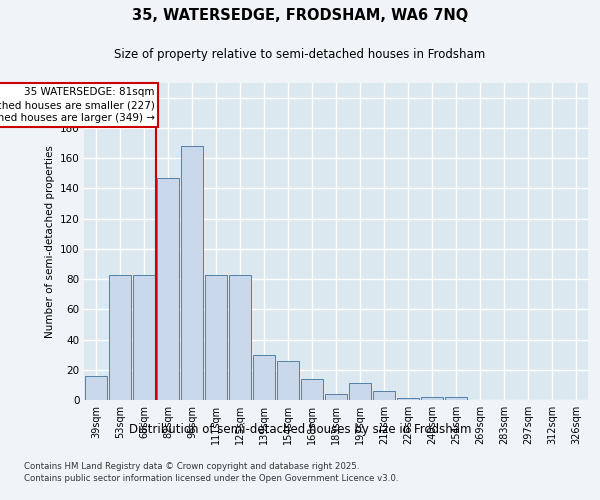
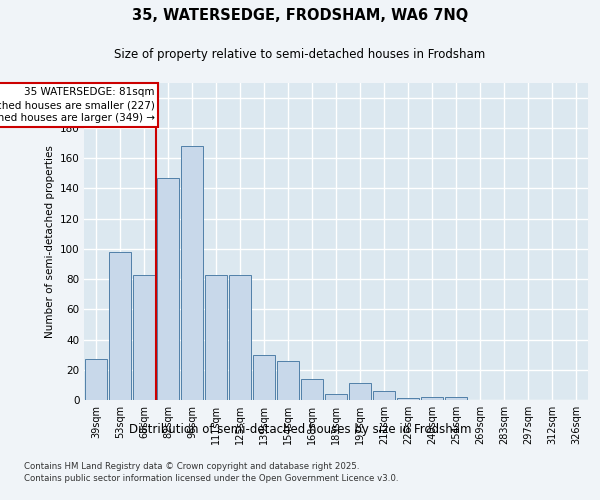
39sqm: 16 -> 27
53sqm: 83 -> 98
